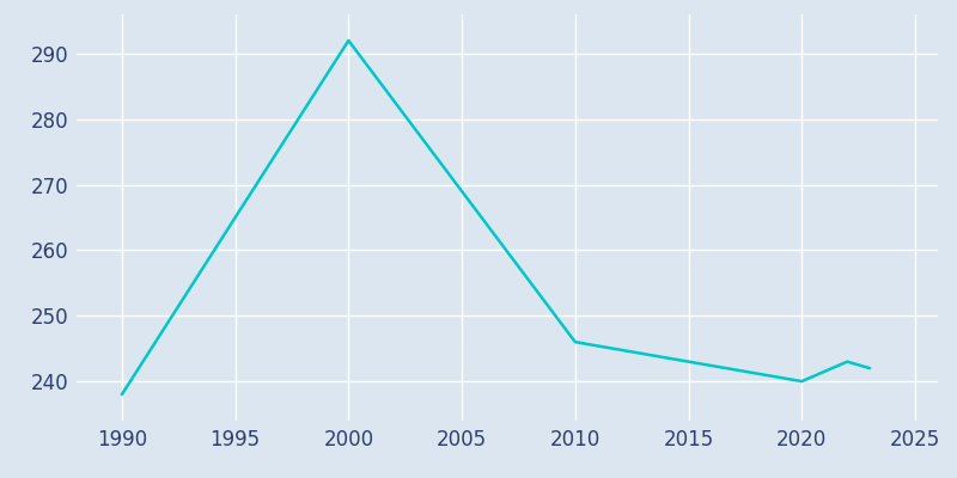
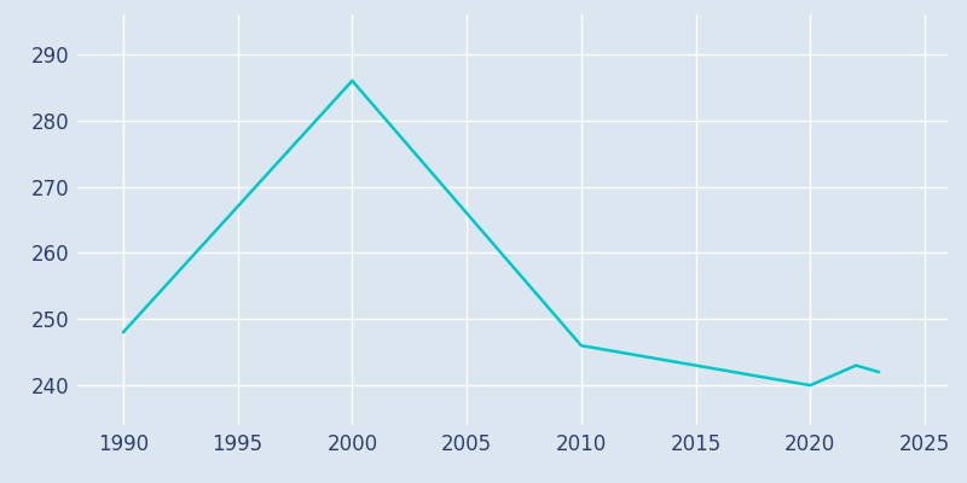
1990: 238 -> 248
2000: 292 -> 286
